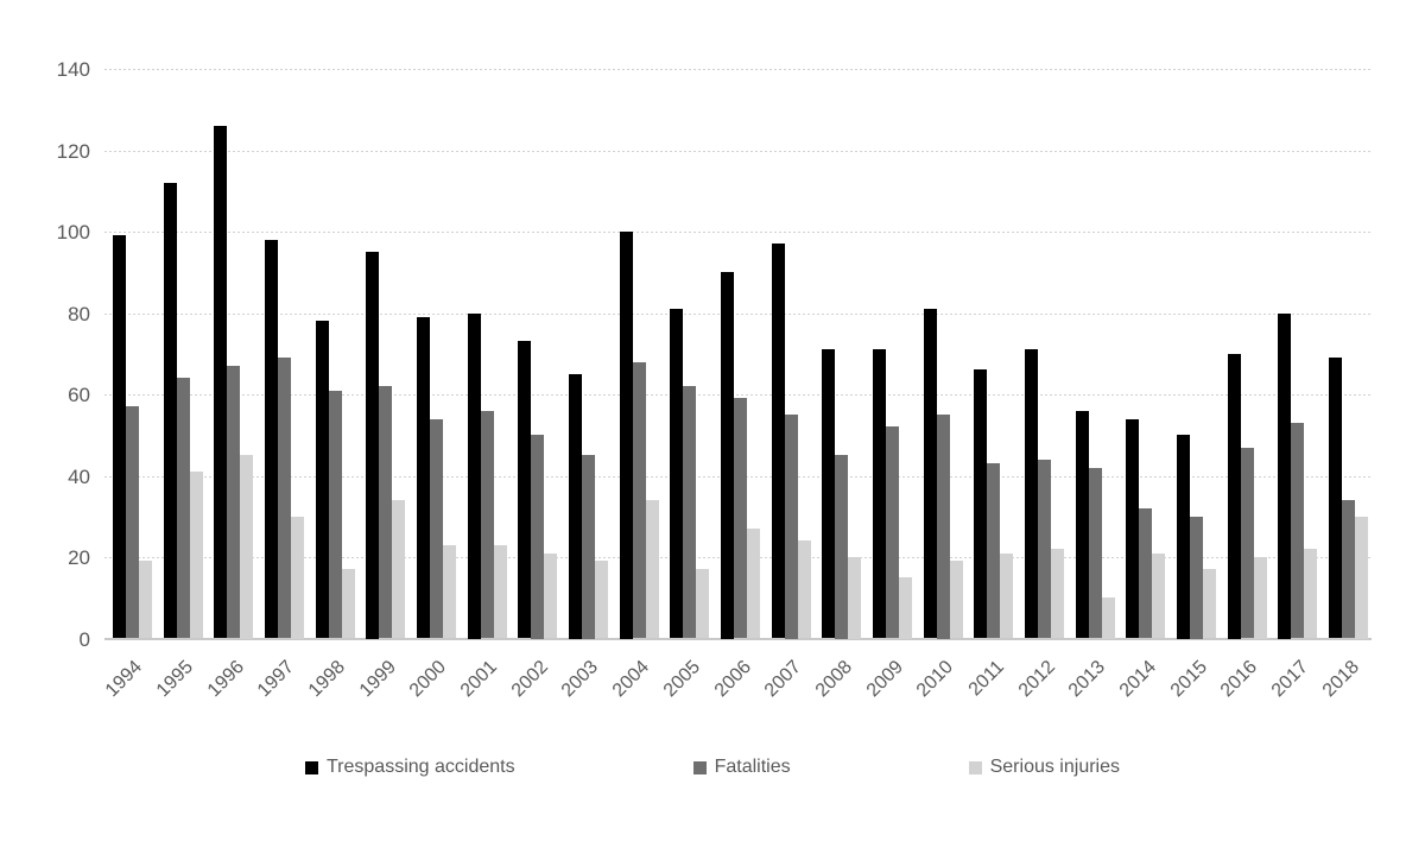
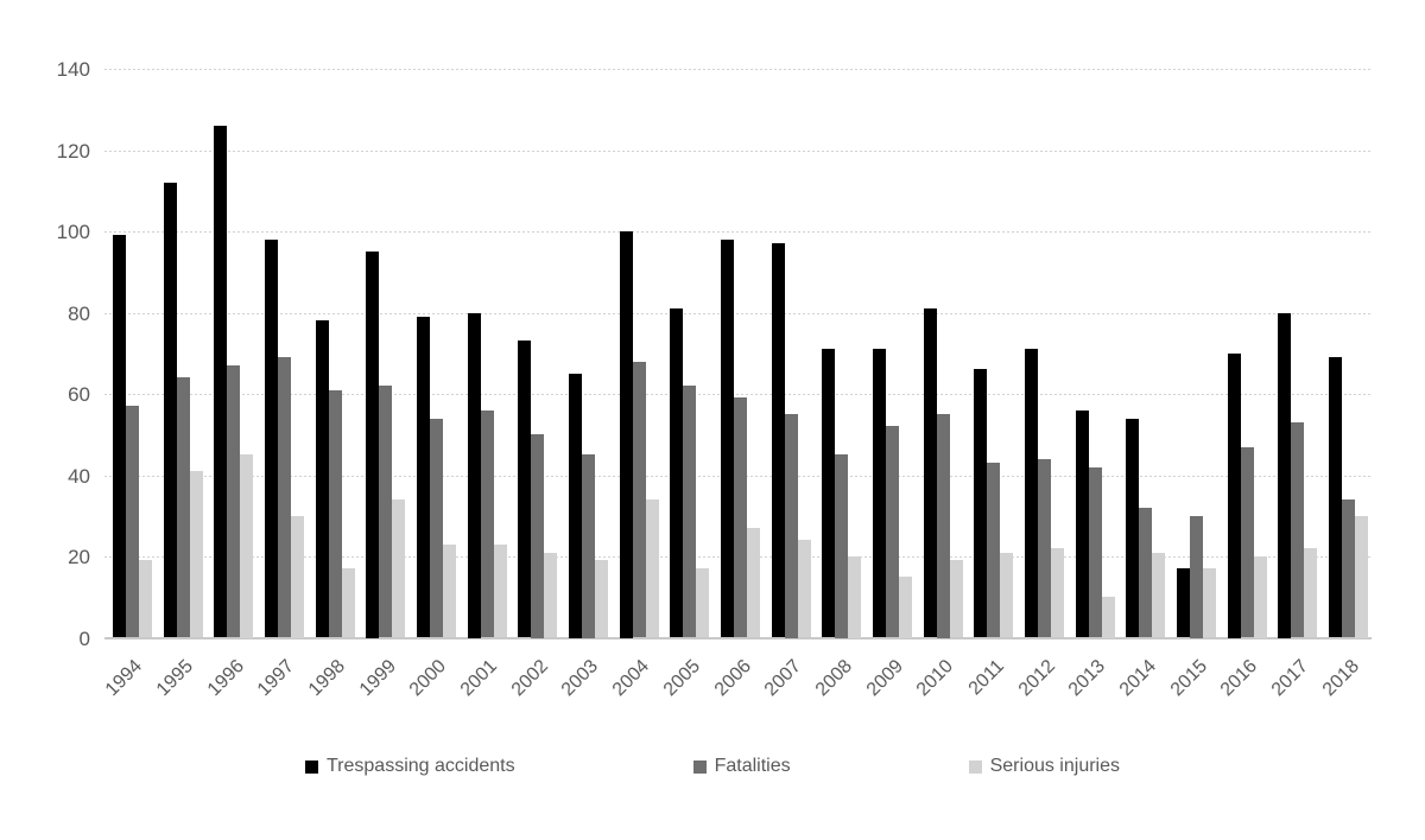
Trespassing accidents/2006: 90 -> 98
Trespassing accidents/2015: 50 -> 17
